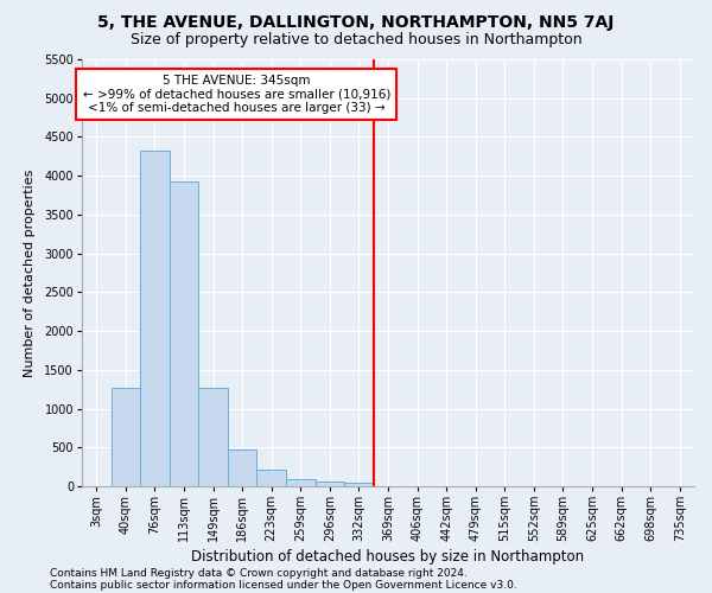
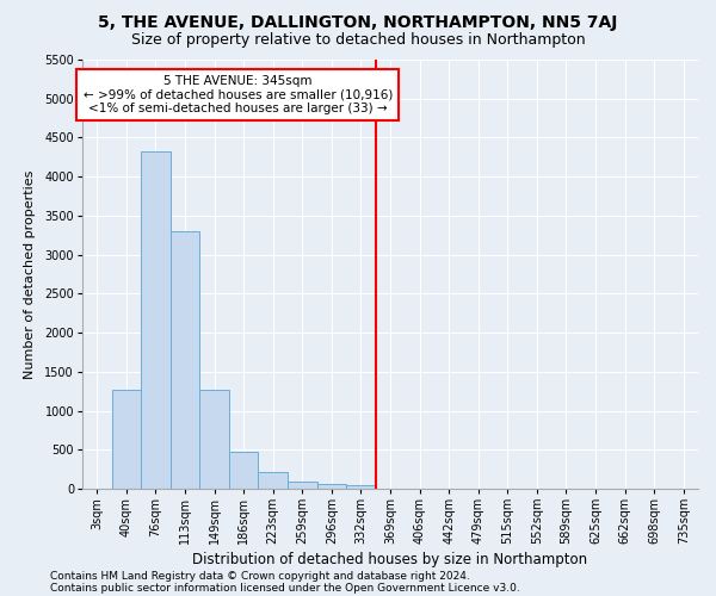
113sqm: 3920 -> 3300
